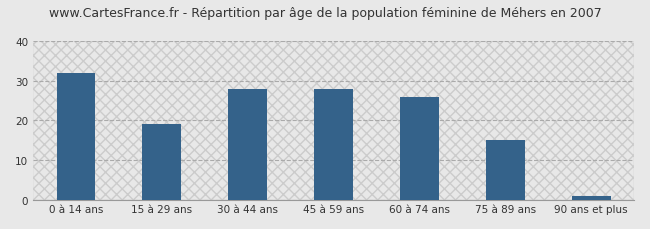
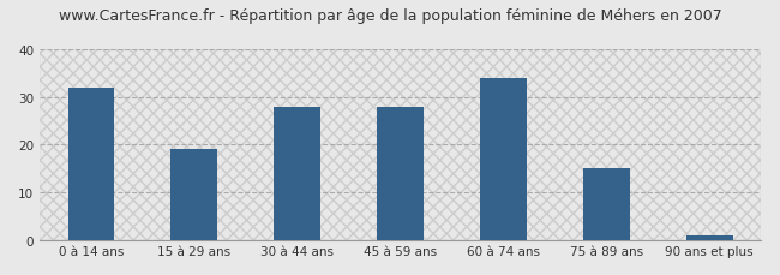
60 à 74 ans: 26 -> 34
